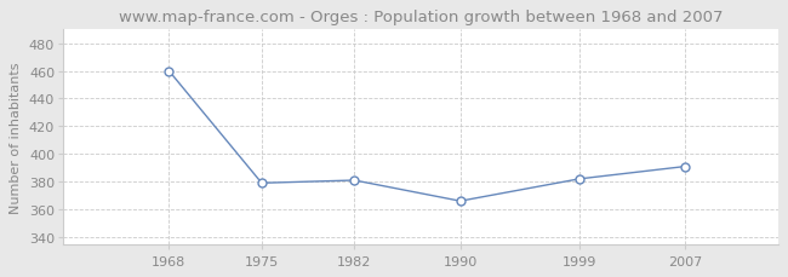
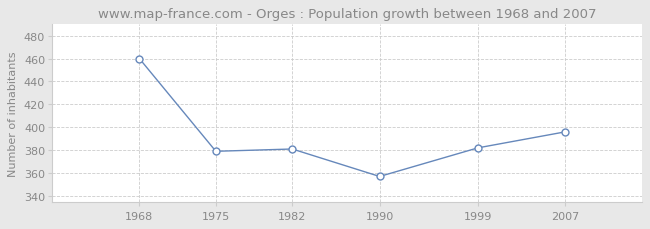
1990: 366 -> 357
2007: 391 -> 396
